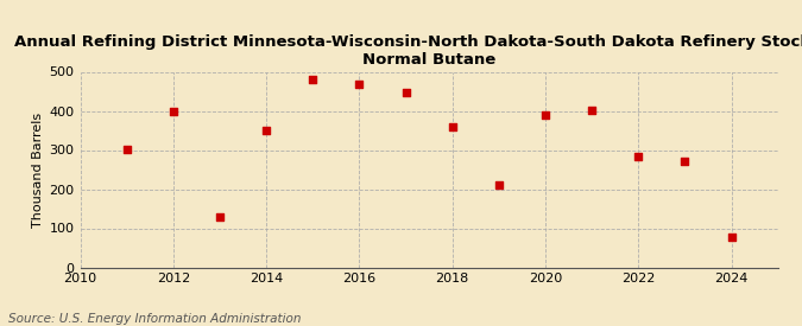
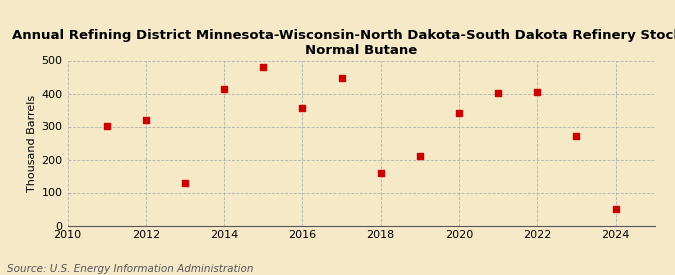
2012: 398 -> 320
2014: 350 -> 415
2016: 468 -> 355
2018: 358 -> 160
2020: 390 -> 340
2022: 283 -> 405
2024: 76 -> 50
